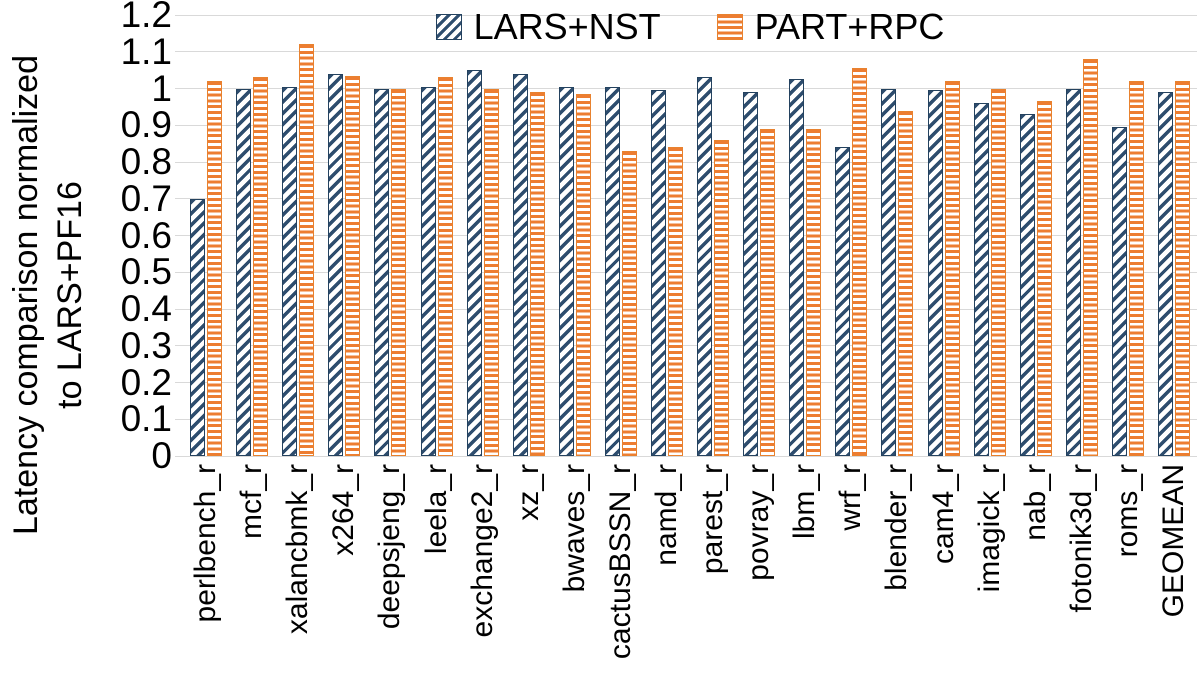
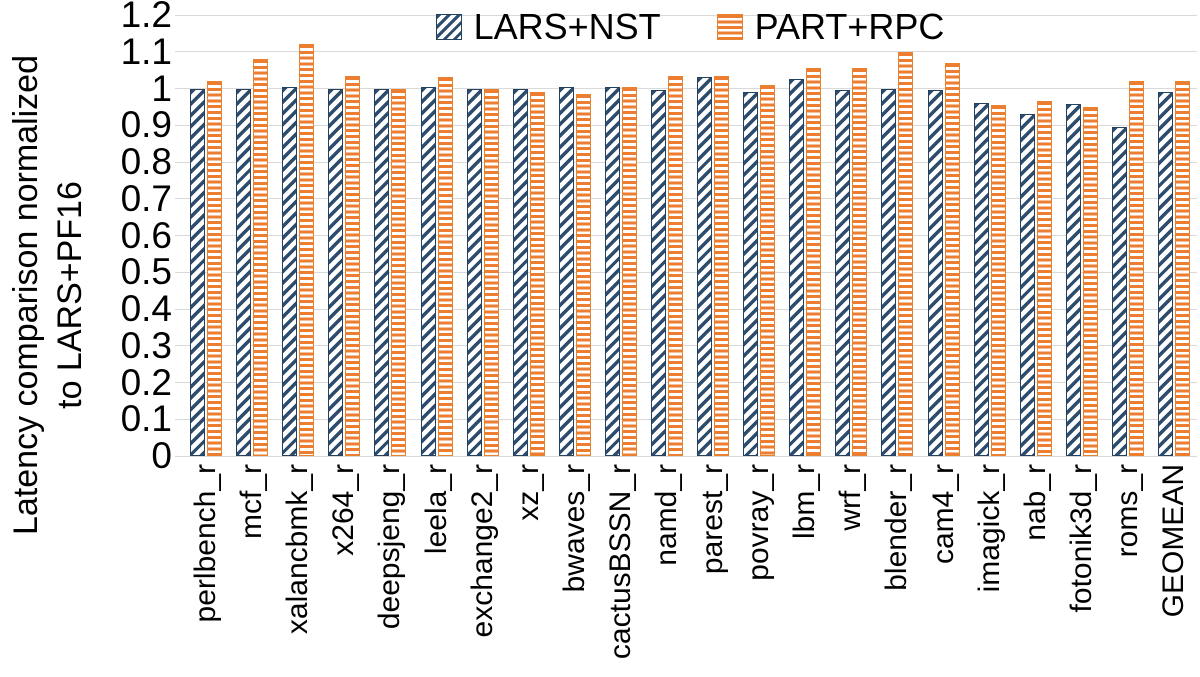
LARS+NST/perlbench_r: 0.70 -> 1.00
PART+RPC/mcf_r: 1.03 -> 1.08
LARS+NST/x264_r: 1.04 -> 1.00
LARS+NST/exchange2_r: 1.05 -> 1.00
LARS+NST/xz_r: 1.04 -> 1.00
PART+RPC/cactusBSSN_r: 0.83 -> 1.00
PART+RPC/namd_r: 0.84 -> 1.03
PART+RPC/parest_r: 0.86 -> 1.03
PART+RPC/povray_r: 0.89 -> 1.01
PART+RPC/lbm_r: 0.89 -> 1.05
LARS+NST/wrf_r: 0.84 -> 0.99
PART+RPC/blender_r: 0.94 -> 1.10
PART+RPC/cam4_r: 1.02 -> 1.07
PART+RPC/imagick_r: 1.00 -> 0.95
LARS+NST/fotonik3d_r: 1.00 -> 0.96
PART+RPC/fotonik3d_r: 1.08 -> 0.95
